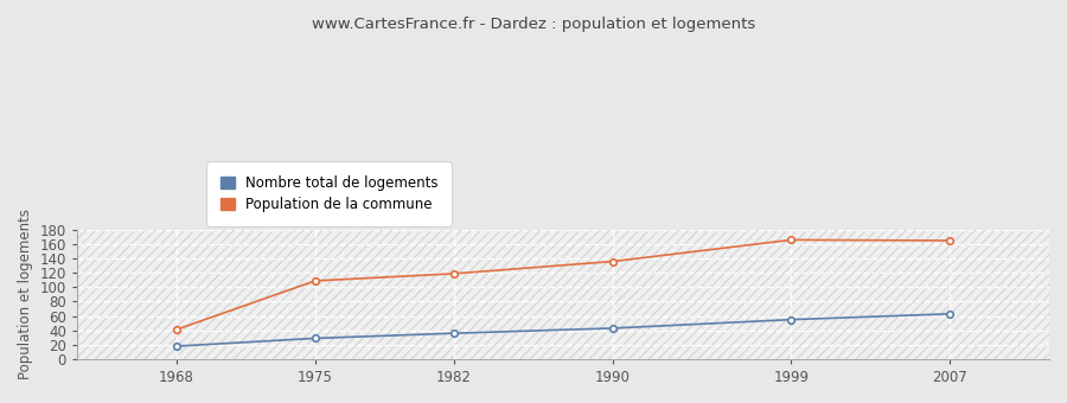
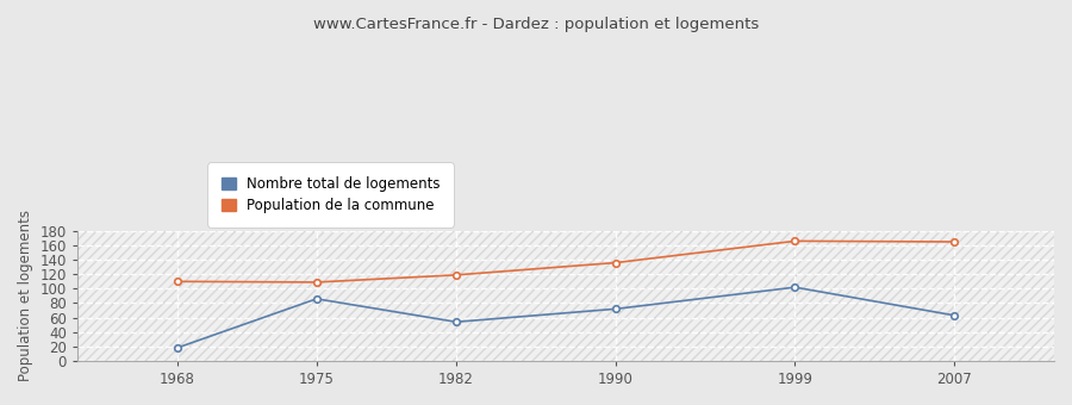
Population de la commune/1968: 41 -> 110
Nombre total de logements/1975: 29 -> 86
Nombre total de logements/1982: 36 -> 54
Nombre total de logements/1990: 43 -> 72
Nombre total de logements/1999: 55 -> 102
